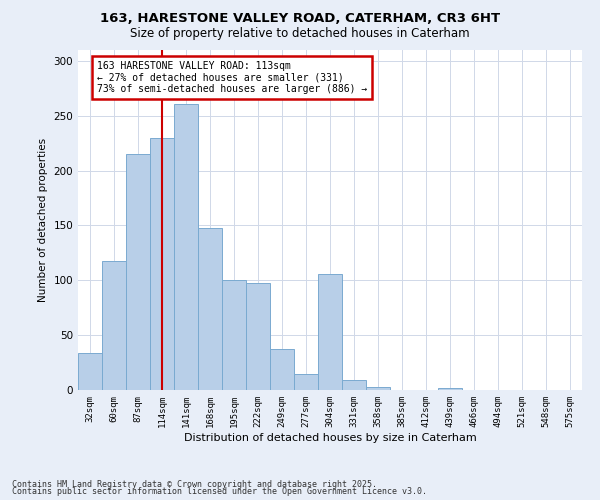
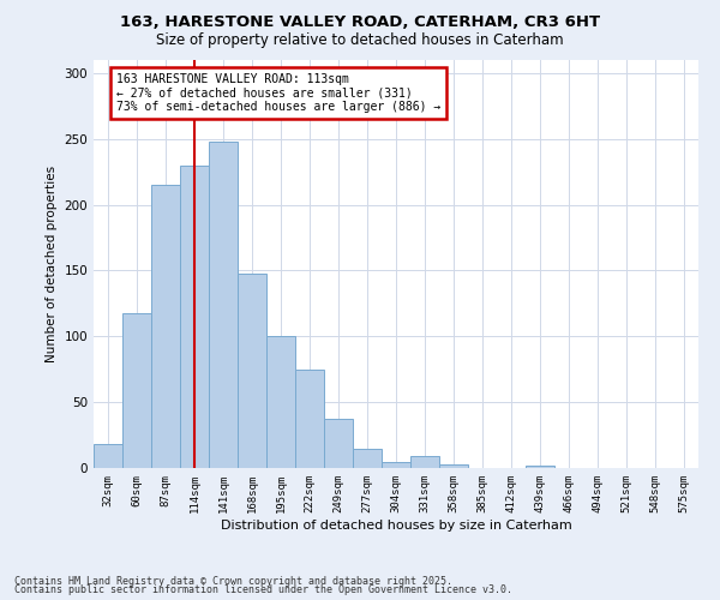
32sqm: 34 -> 18
141sqm: 261 -> 248
222sqm: 98 -> 75
304sqm: 106 -> 5
